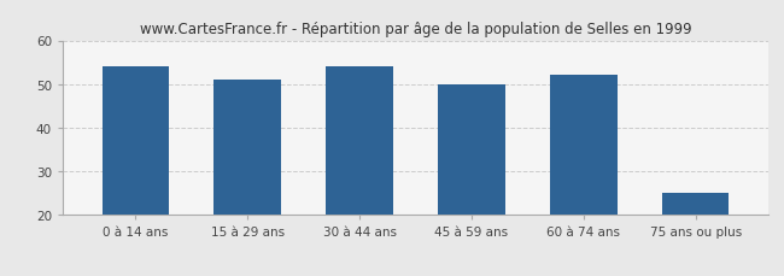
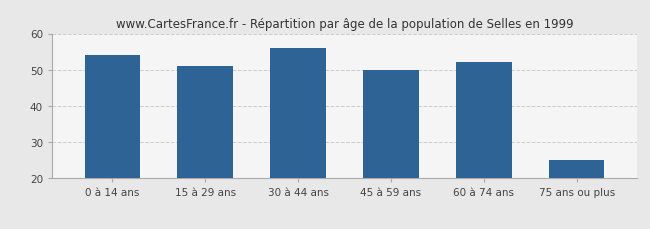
30 à 44 ans: 54 -> 56
